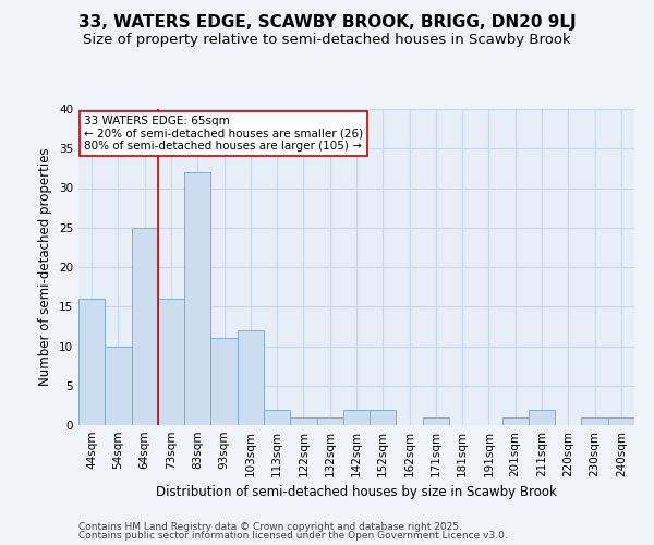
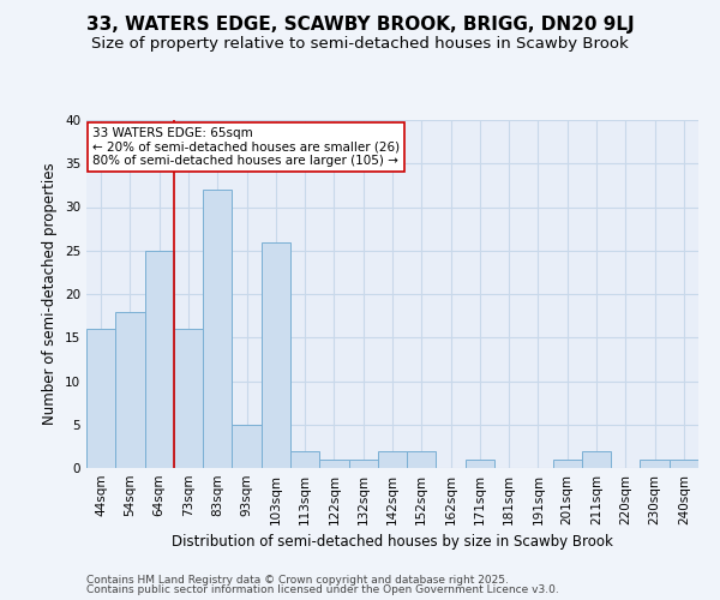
54sqm: 10 -> 18
93sqm: 11 -> 5
103sqm: 12 -> 26
